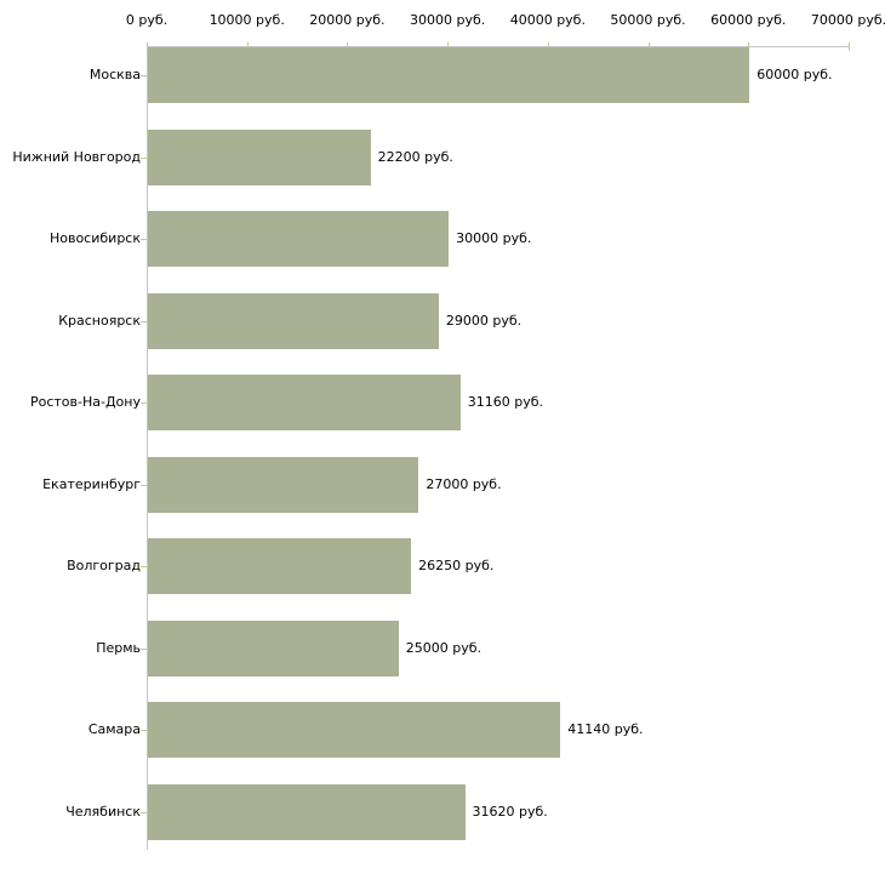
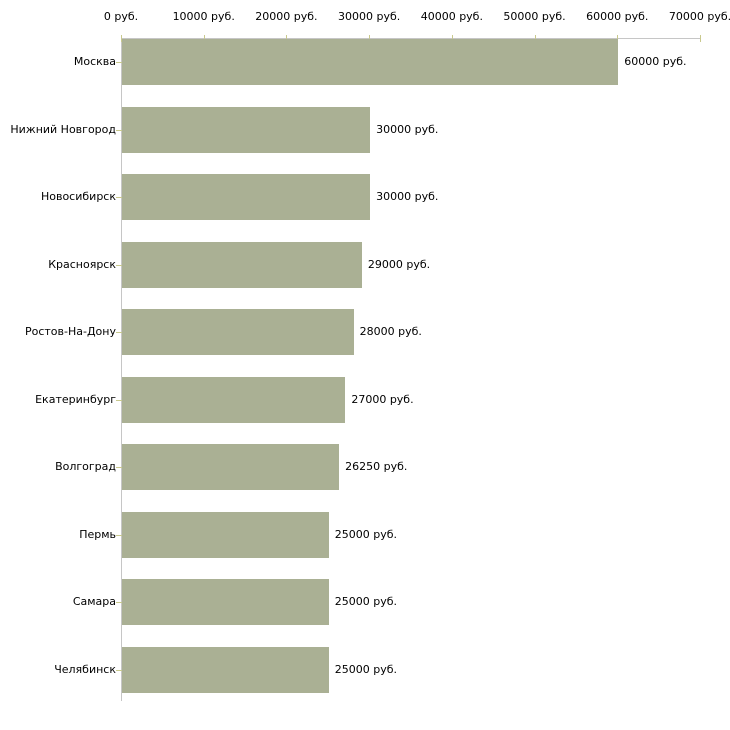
Нижний Новгород: 22200 -> 30000
Ростов-На-Дону: 31160 -> 28000
Самара: 41140 -> 25000
Челябинск: 31620 -> 25000
